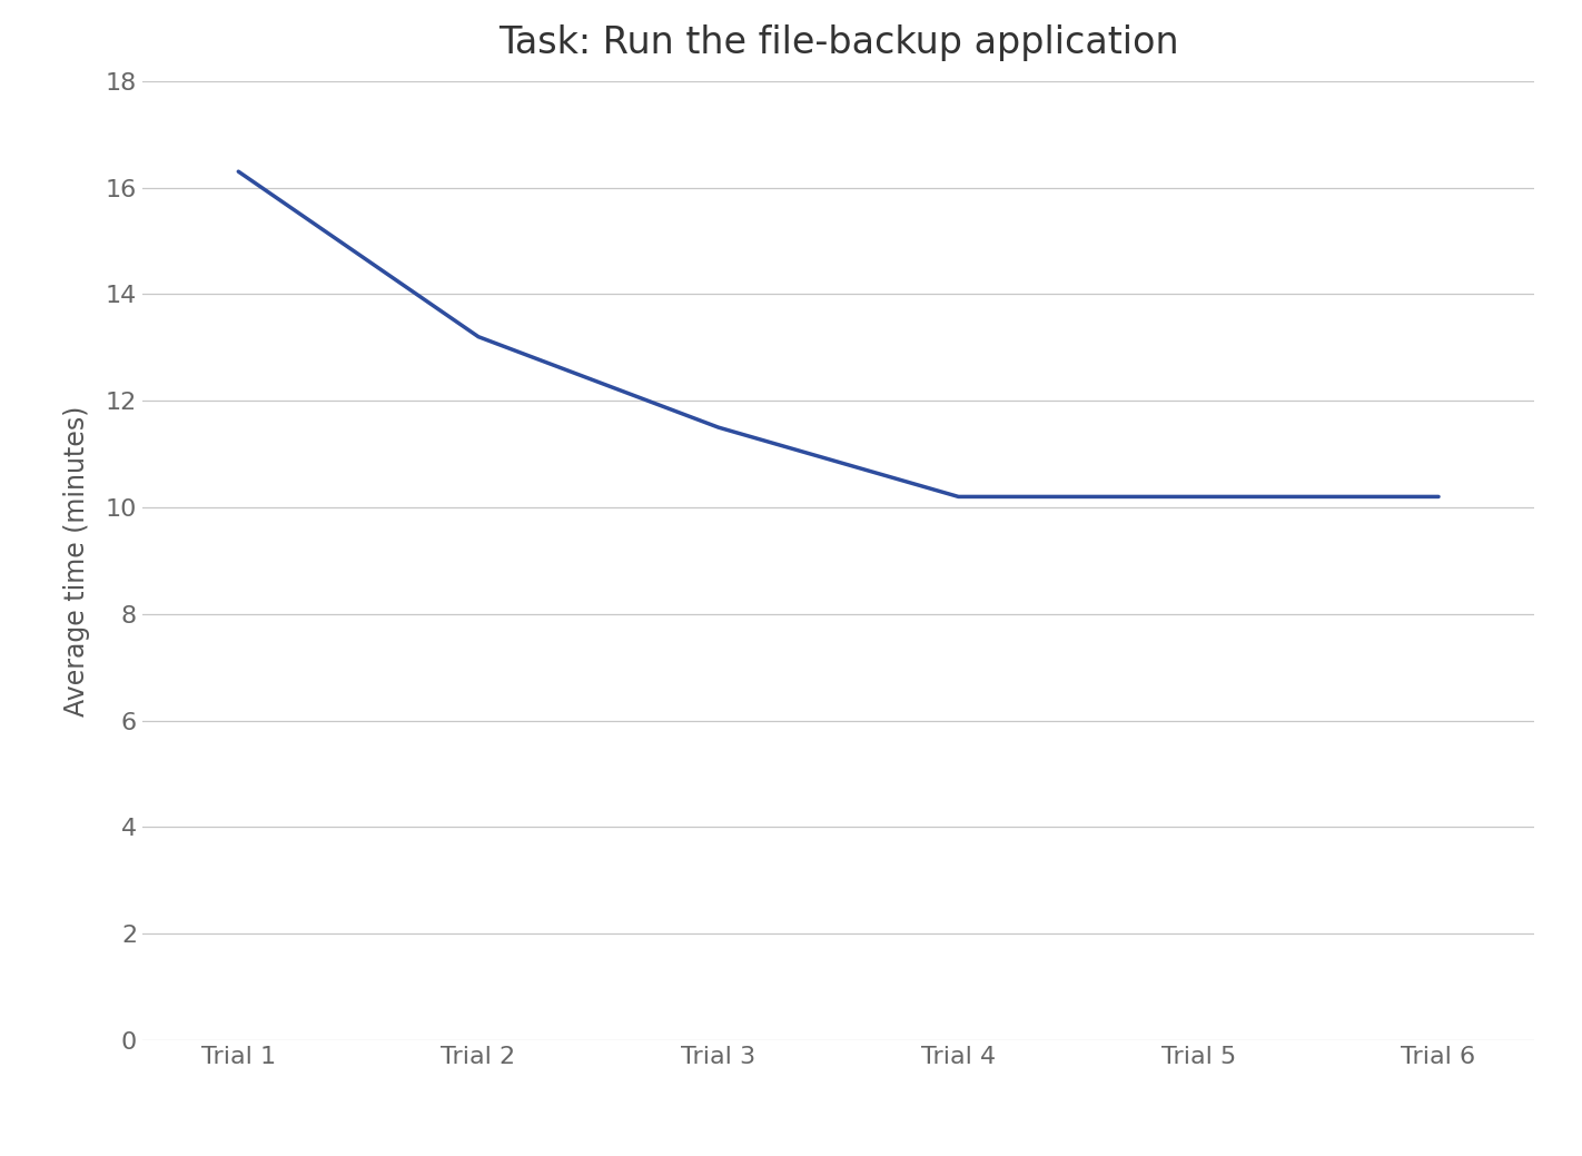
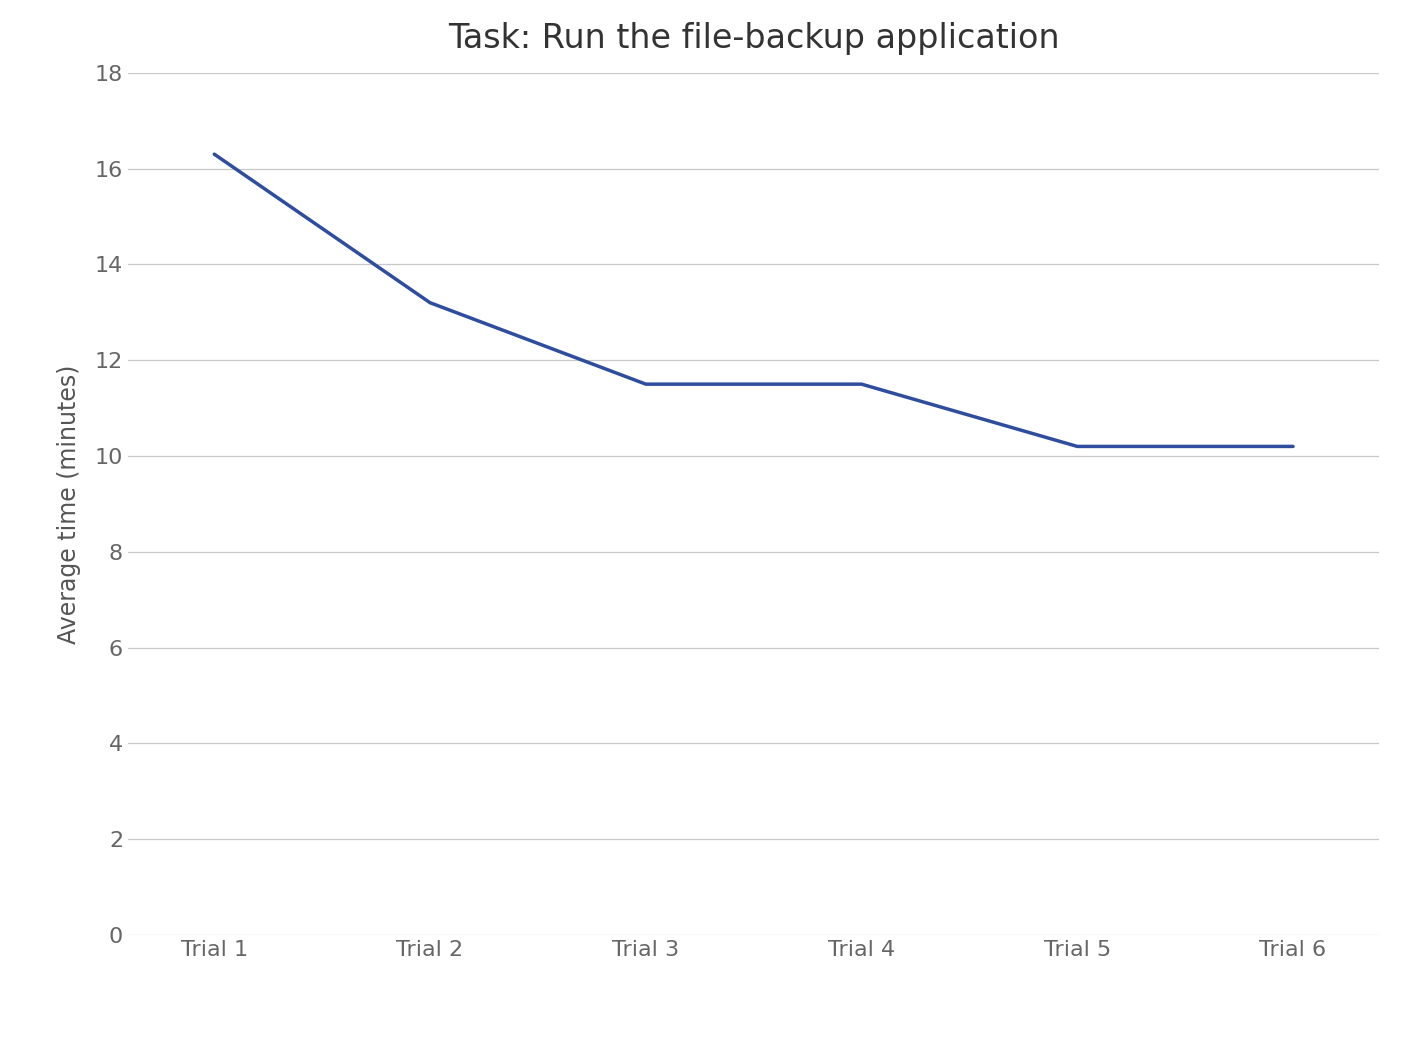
Trial 4: 10.2 -> 11.5
